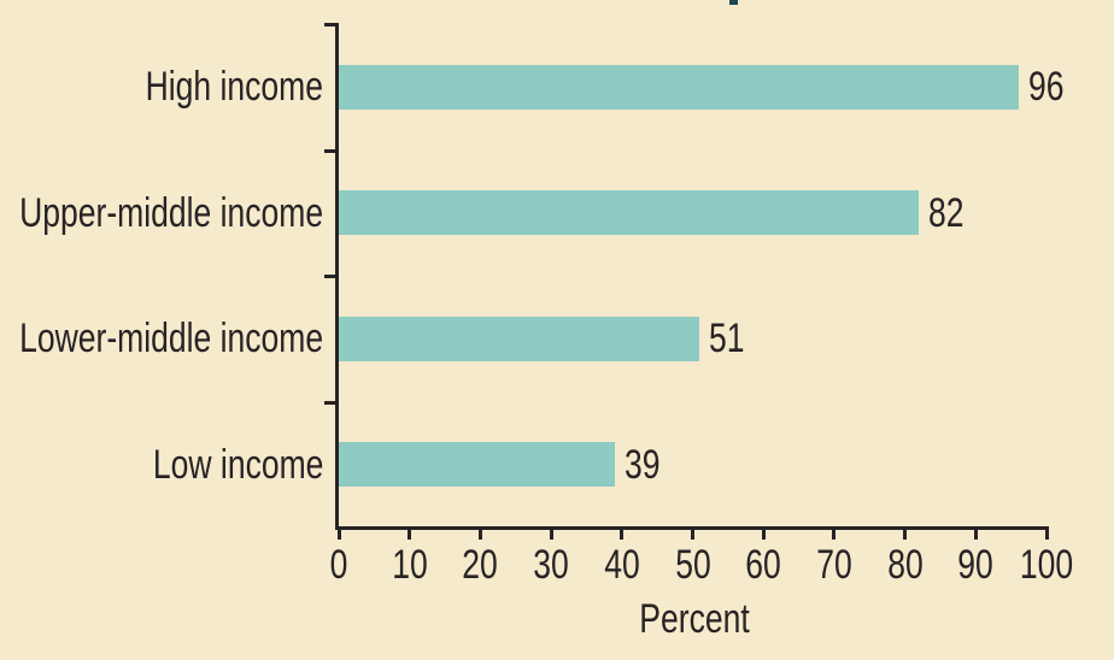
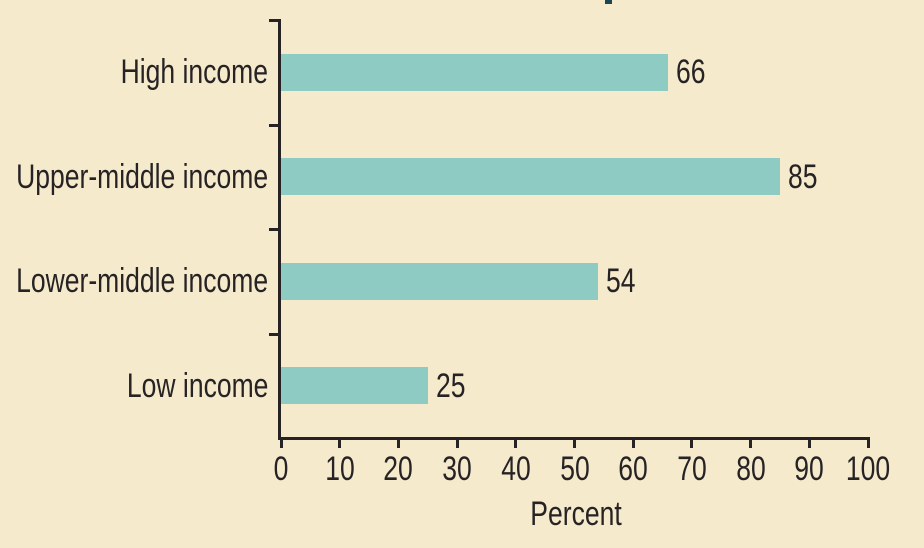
High income: 96 -> 66
Upper-middle income: 82 -> 85
Lower-middle income: 51 -> 54
Low income: 39 -> 25
